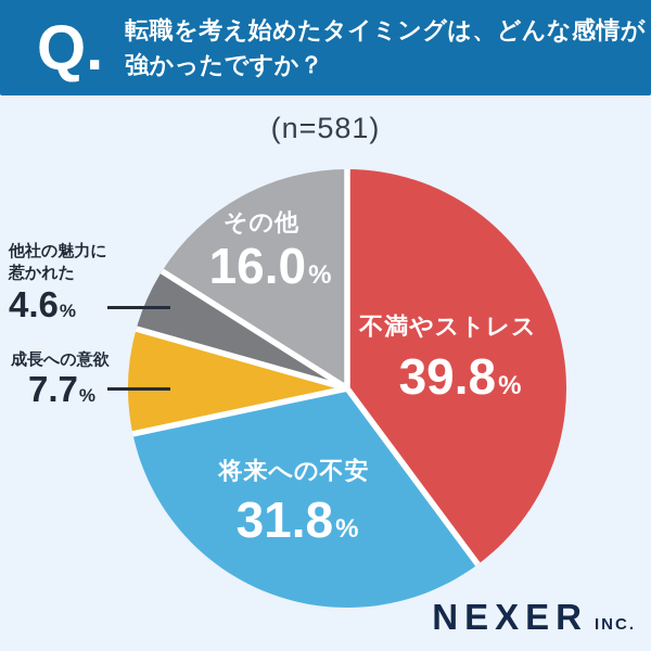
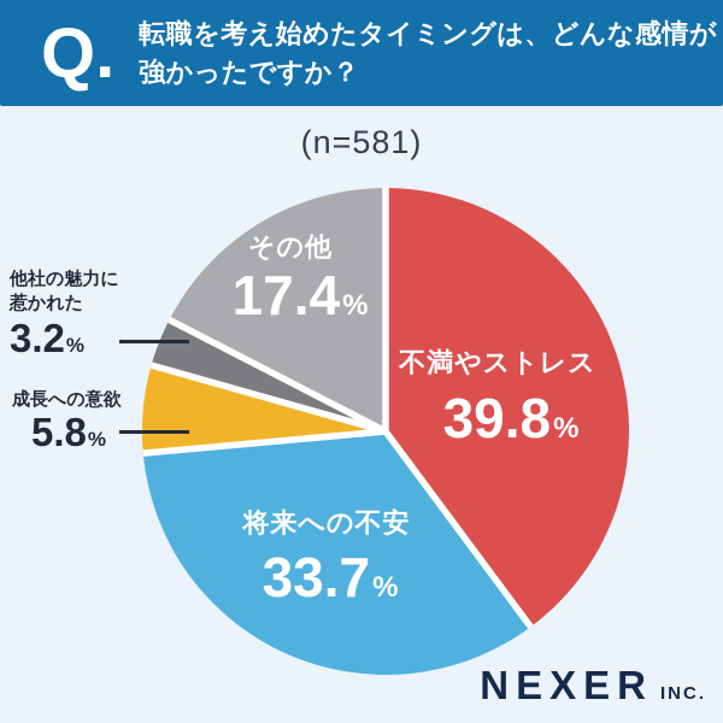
将来への不安: 31.8 -> 33.7
成長への意欲: 7.7 -> 5.8
他社の魅力に惹かれた: 4.6 -> 3.2
その他: 16.0 -> 17.4
